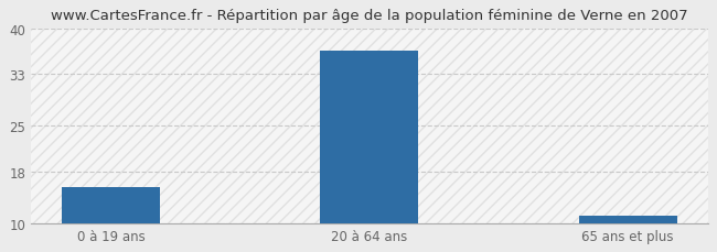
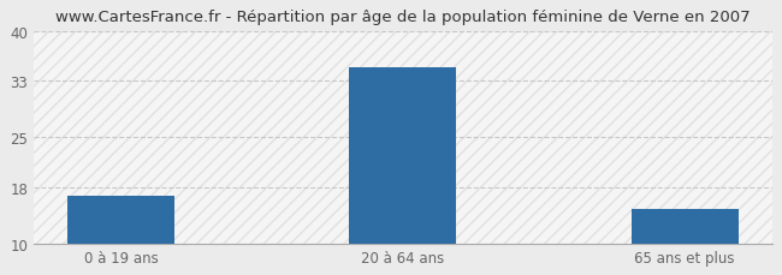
0 à 19 ans: 15.5 -> 16.8
20 à 64 ans: 36.5 -> 34.8
65 ans et plus: 11.2 -> 14.8
